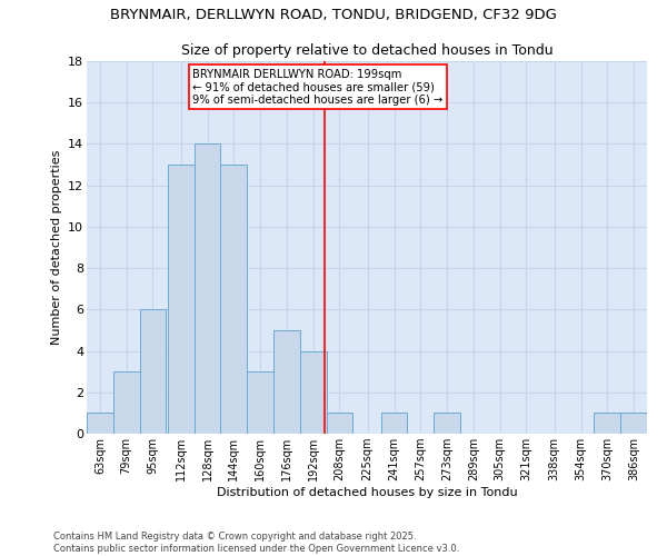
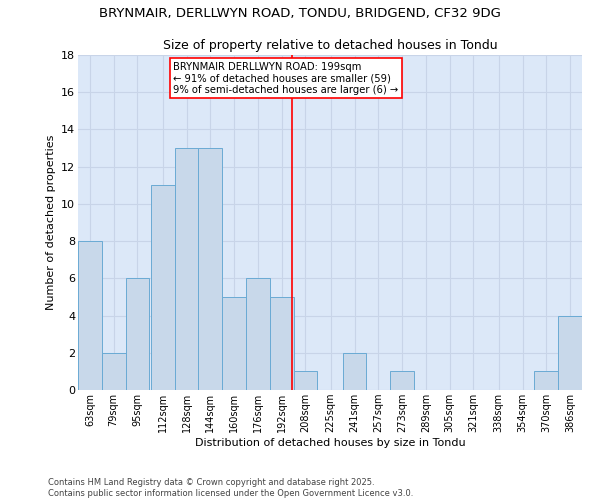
63sqm: 1 -> 8
79sqm: 3 -> 2
112sqm: 13 -> 11
128sqm: 14 -> 13
160sqm: 3 -> 5
176sqm: 5 -> 6
192sqm: 4 -> 5
241sqm: 1 -> 2
386sqm: 1 -> 4
